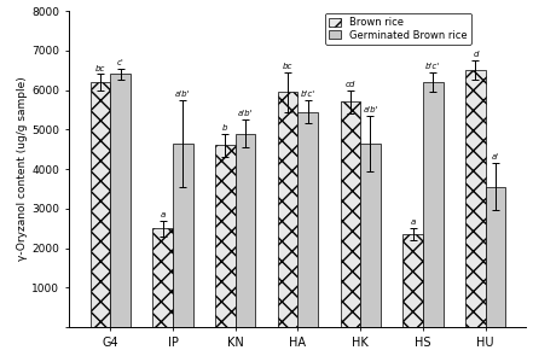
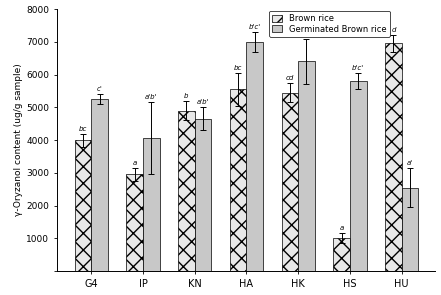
Brown rice/G4: 6200 -> 4000
Germinated Brown rice/G4: 6400 -> 5250
Brown rice/IP: 2500 -> 2950
Germinated Brown rice/IP: 4650 -> 4050
Brown rice/KN: 4600 -> 4900
Germinated Brown rice/KN: 4900 -> 4650
Brown rice/HA: 5950 -> 5550
Germinated Brown rice/HA: 5450 -> 7000
Brown rice/HK: 5700 -> 5450
Germinated Brown rice/HK: 4650 -> 6400
Brown rice/HS: 2350 -> 1000
Germinated Brown rice/HS: 6200 -> 5800
Brown rice/HU: 6500 -> 6950
Germinated Brown rice/HU: 3550 -> 2550
